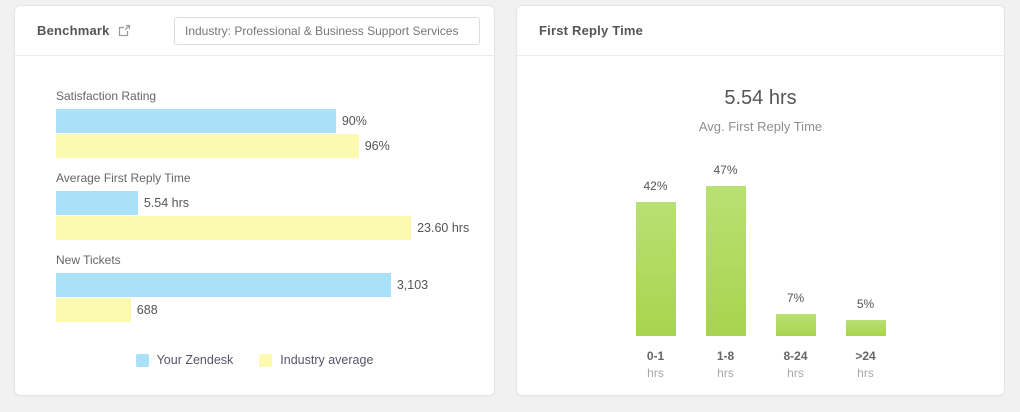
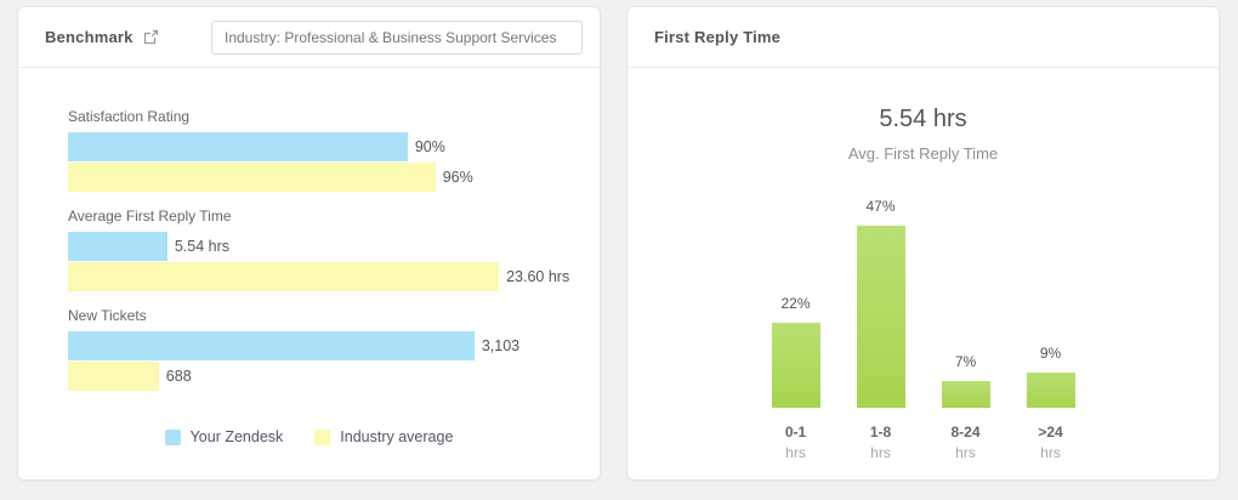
First Reply Time/0-1: 42% -> 22%
First Reply Time/>24: 5% -> 9%
